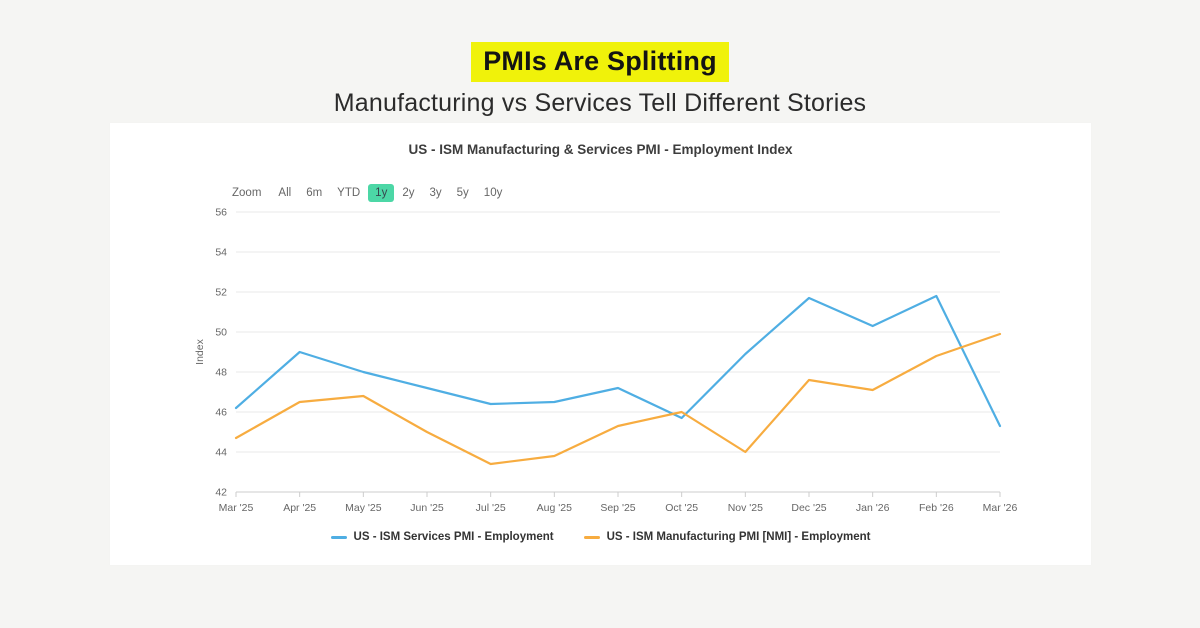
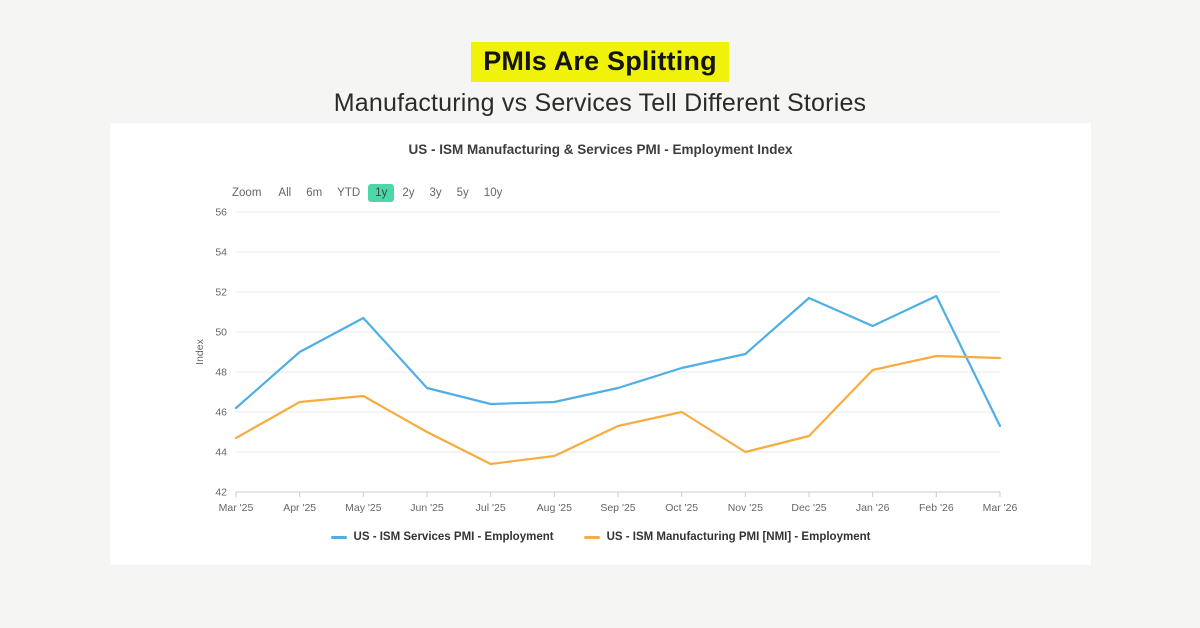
US - ISM Services PMI - Employment/May '25: 48.0 -> 50.7
US - ISM Services PMI - Employment/Oct '25: 45.7 -> 48.2
US - ISM Manufacturing PMI [NMI] - Employment/Dec '25: 47.6 -> 44.8
US - ISM Manufacturing PMI [NMI] - Employment/Jan '26: 47.1 -> 48.1
US - ISM Manufacturing PMI [NMI] - Employment/Mar '26: 49.9 -> 48.7
